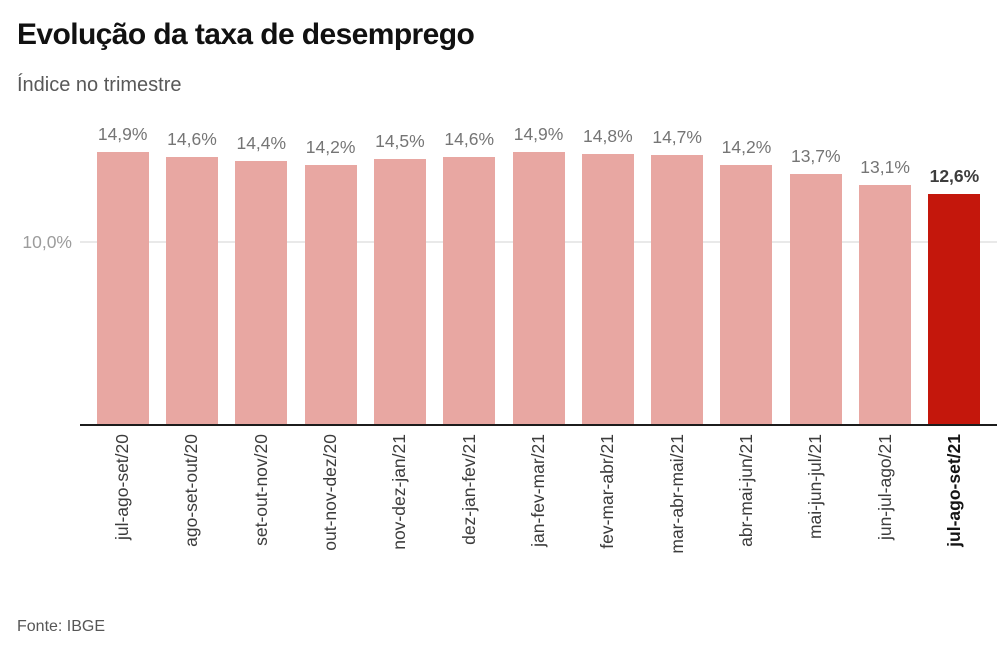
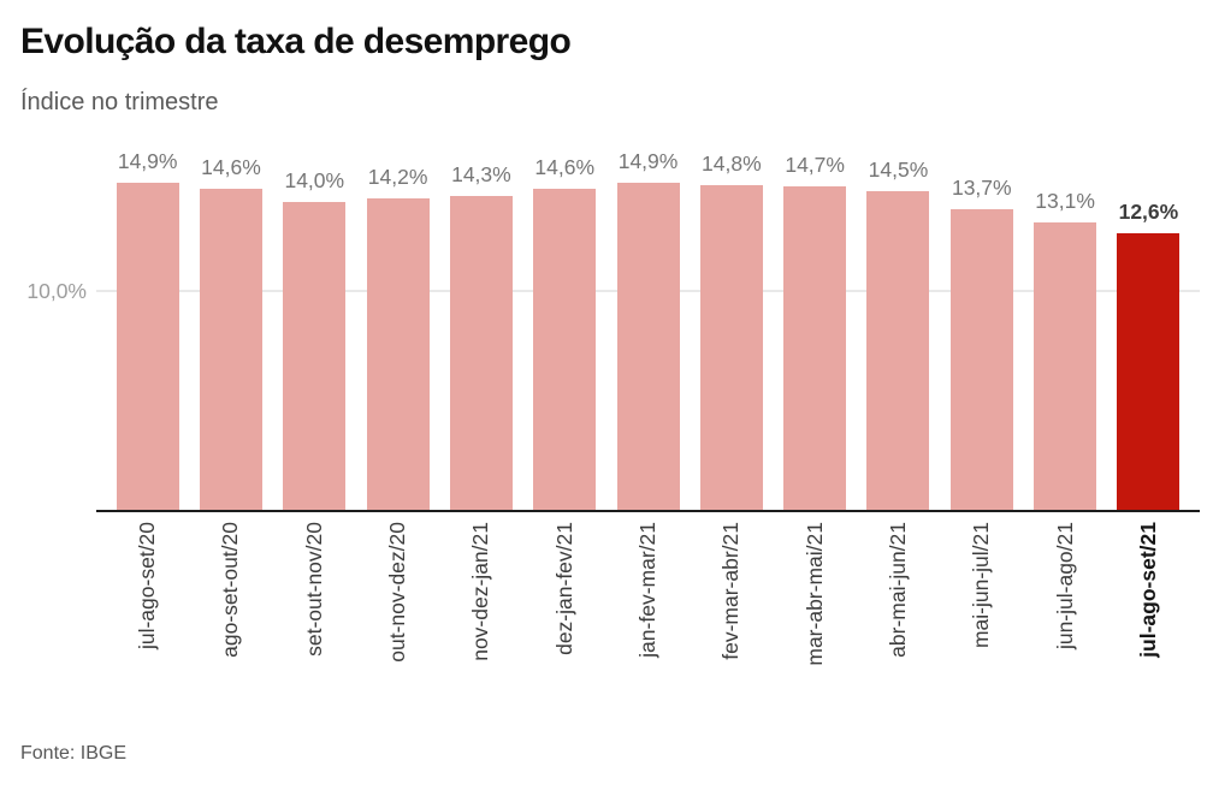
set-out-nov/20: 14,4% -> 14,0%
nov-dez-jan/21: 14,5% -> 14,3%
abr-mai-jun/21: 14,2% -> 14,5%
